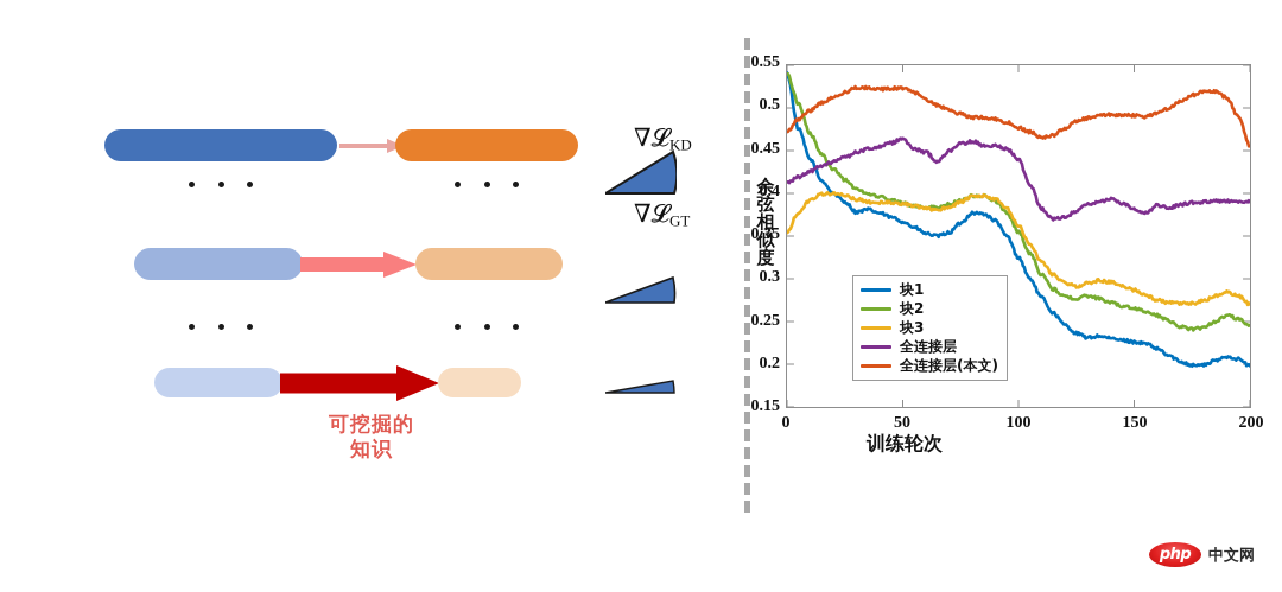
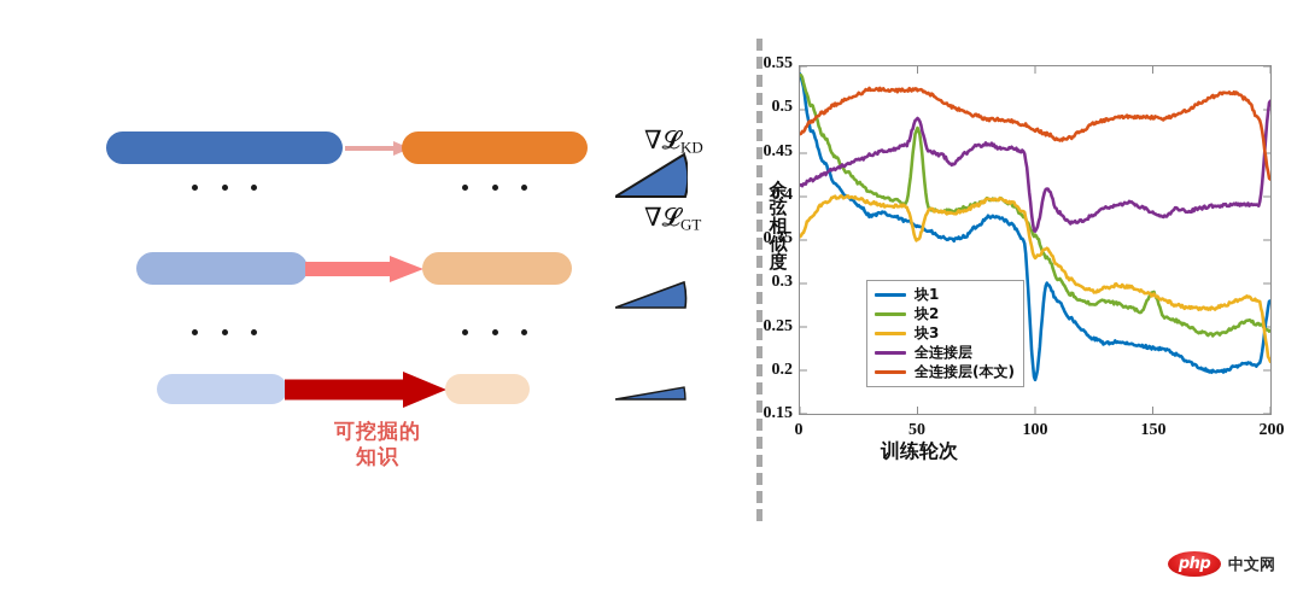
块2/50: 0.39 -> 0.48
块3/50: 0.39 -> 0.35
全连接层/50: 0.46 -> 0.49
块1/100: 0.33 -> 0.19
块3/100: 0.36 -> 0.33
全连接层/100: 0.44 -> 0.36
块2/150: 0.27 -> 0.29
块1/200: 0.20 -> 0.28
块3/200: 0.27 -> 0.21
全连接层/200: 0.39 -> 0.51
全连接层(本文)/200: 0.46 -> 0.42
